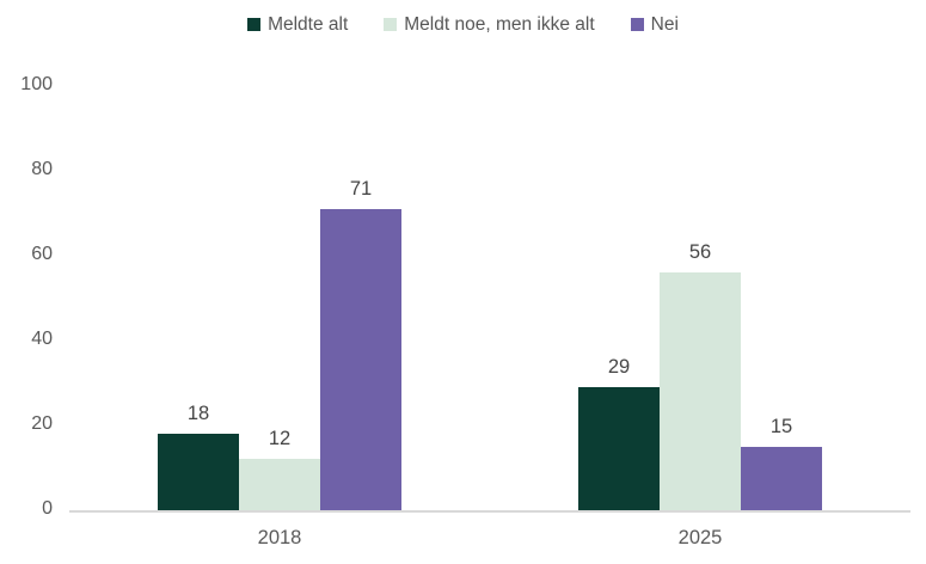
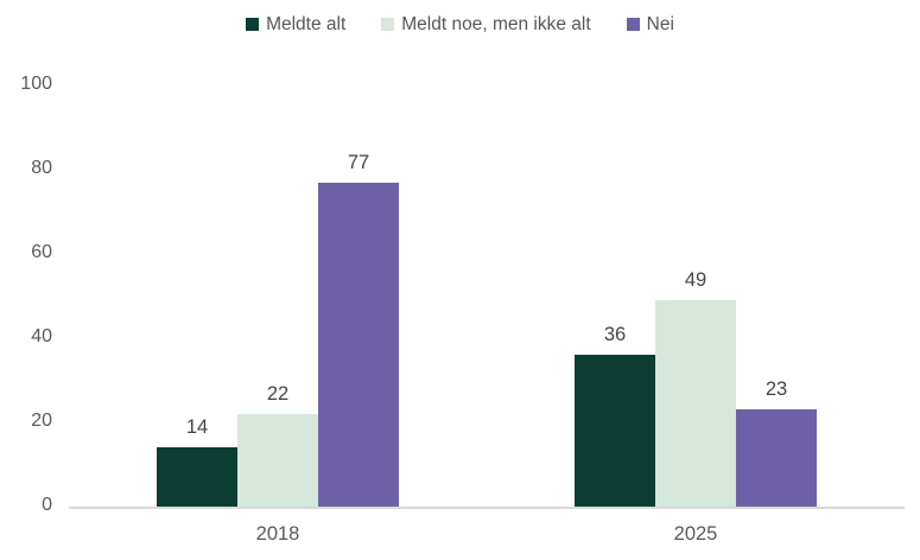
Meldte alt/2018: 18 -> 14
Meldt noe, men ikke alt/2018: 12 -> 22
Nei/2018: 71 -> 77
Meldte alt/2025: 29 -> 36
Meldt noe, men ikke alt/2025: 56 -> 49
Nei/2025: 15 -> 23
